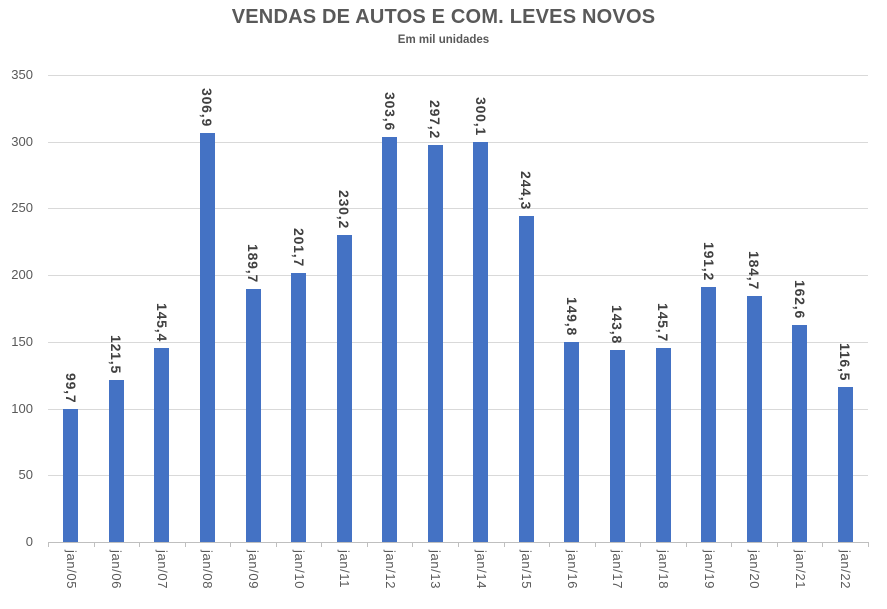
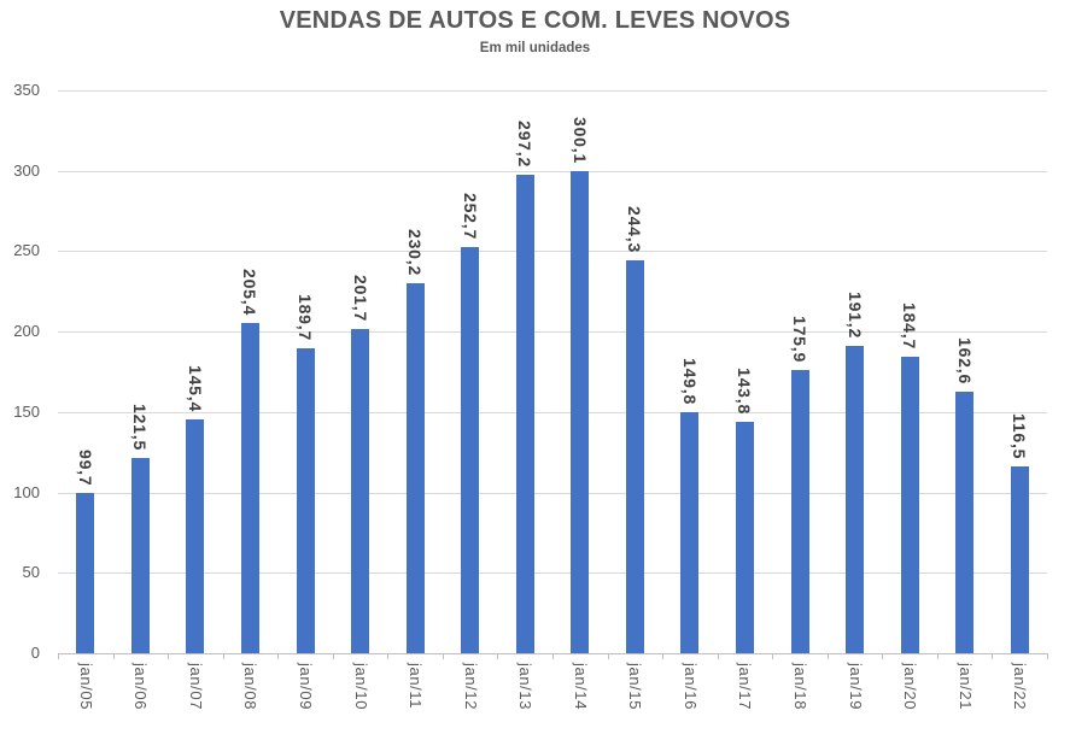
jan/08: 306,9 -> 205,4
jan/12: 303,6 -> 252,7
jan/18: 145,7 -> 175,9
